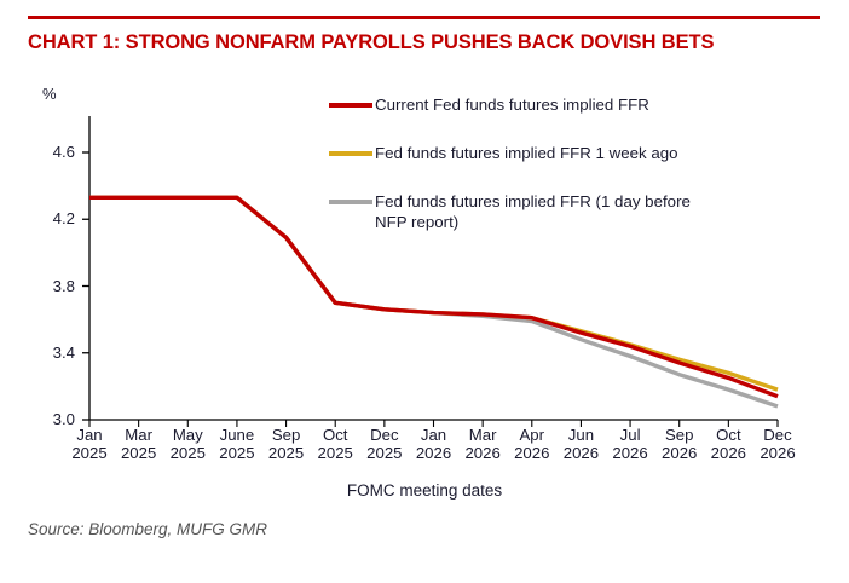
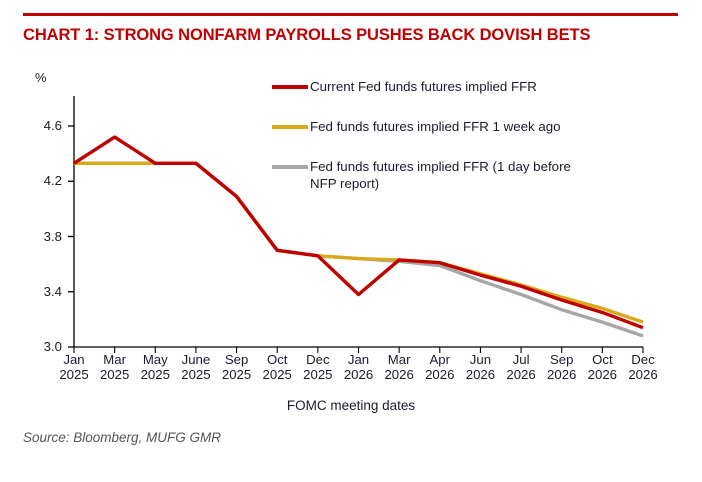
Current Fed funds futures implied FFR/Mar 2025: 4.33 -> 4.52
Current Fed funds futures implied FFR/Jan 2026: 3.64 -> 3.38
